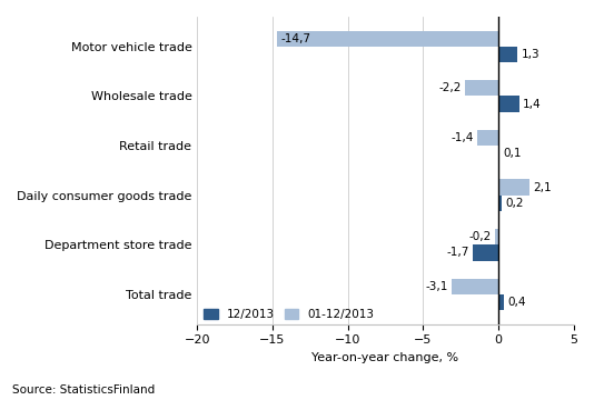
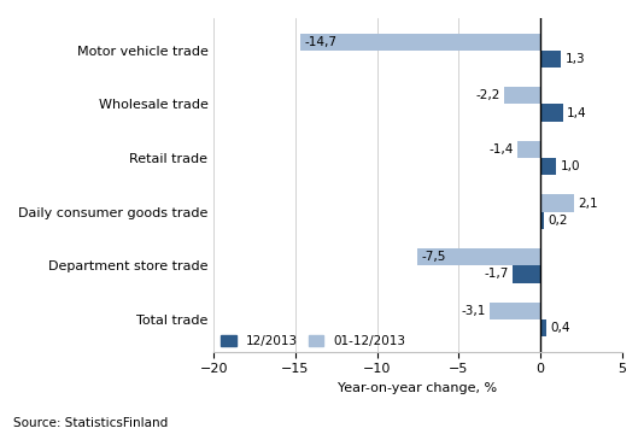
12/2013/Retail trade: 0,1 -> 1,0
01-12/2013/Department store trade: -0,2 -> -7,5
